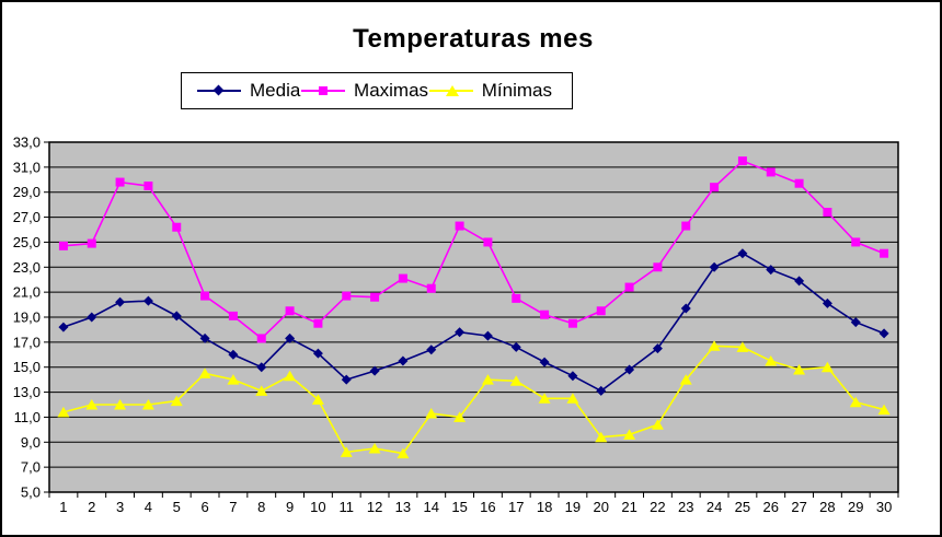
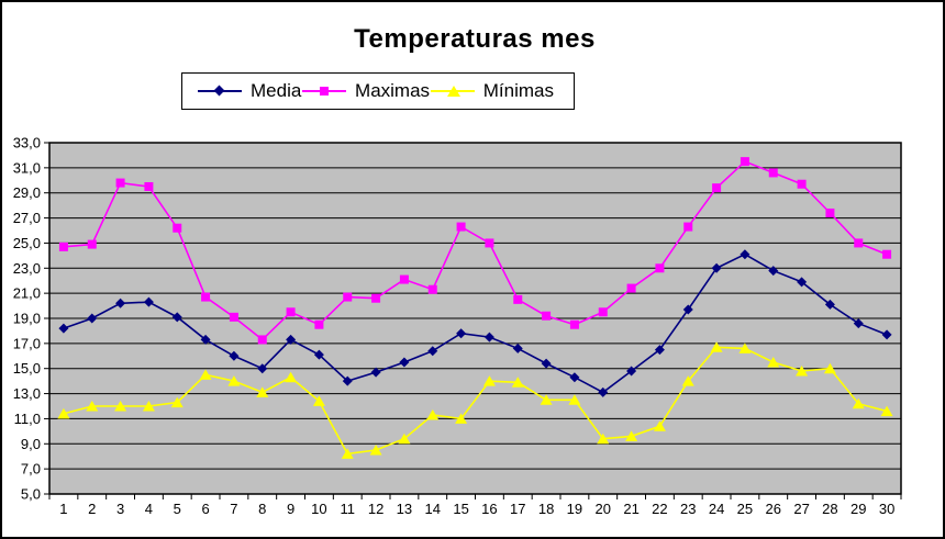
Mínimas/13: 8,1 -> 9,4
